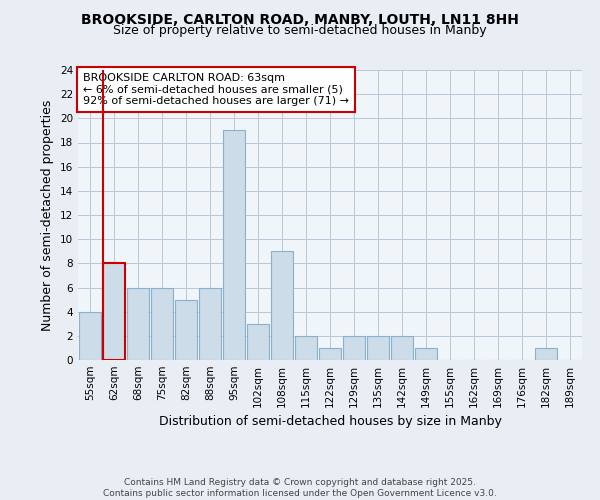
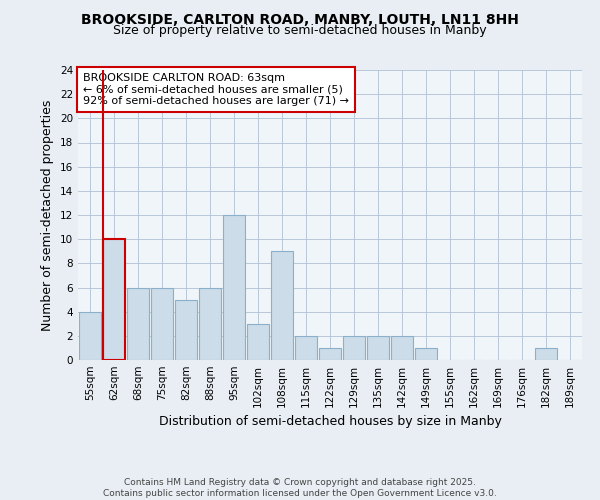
62sqm: 8 -> 10
95sqm: 19 -> 12
